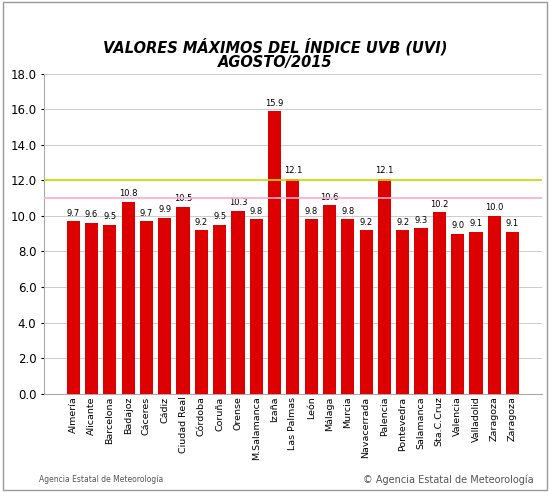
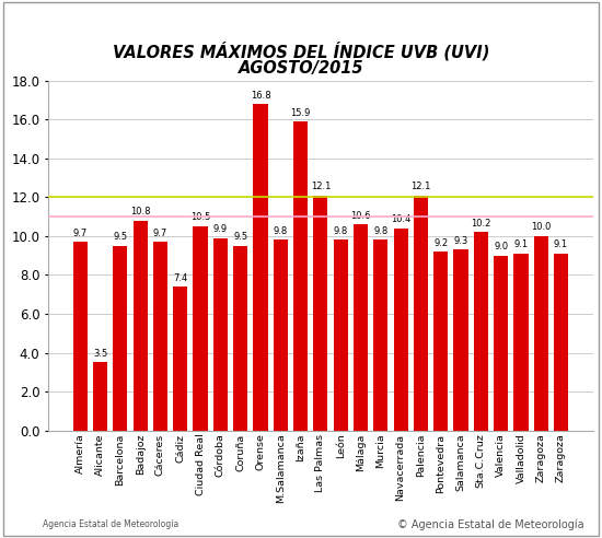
Alicante: 9.6 -> 3.5
Cádiz: 9.9 -> 7.4
Córdoba: 9.2 -> 9.9
Orense: 10.3 -> 16.8
Navacerrada: 9.2 -> 10.4
